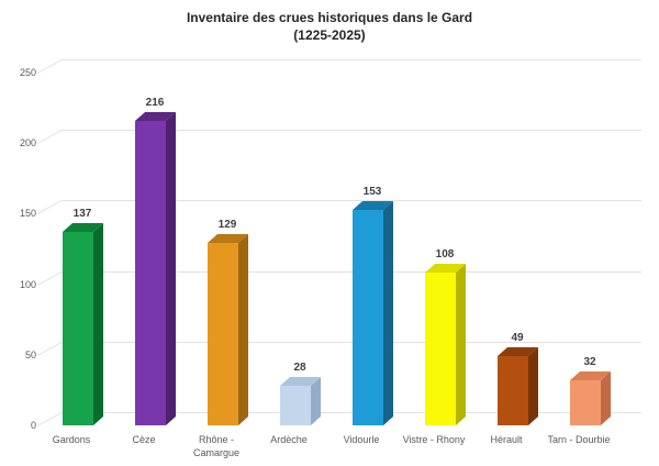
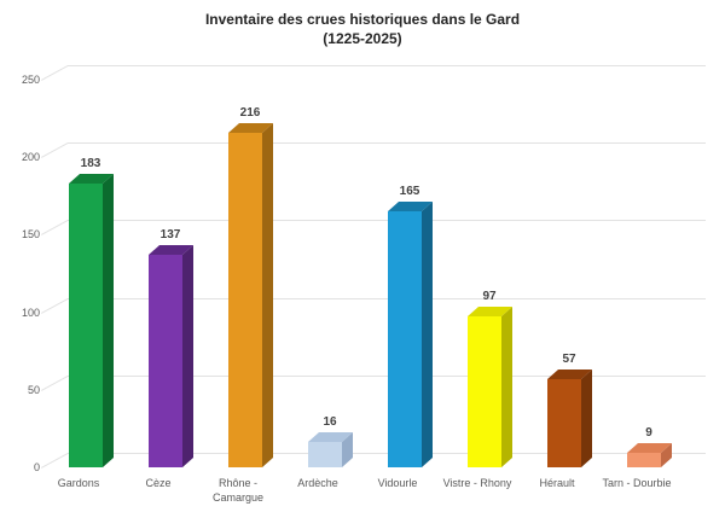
Gardons: 137 -> 183
Cèze: 216 -> 137
Rhône - Camargue: 129 -> 216
Ardèche: 28 -> 16
Vidourle: 153 -> 165
Vistre - Rhony: 108 -> 97
Hérault: 49 -> 57
Tarn - Dourbie: 32 -> 9
